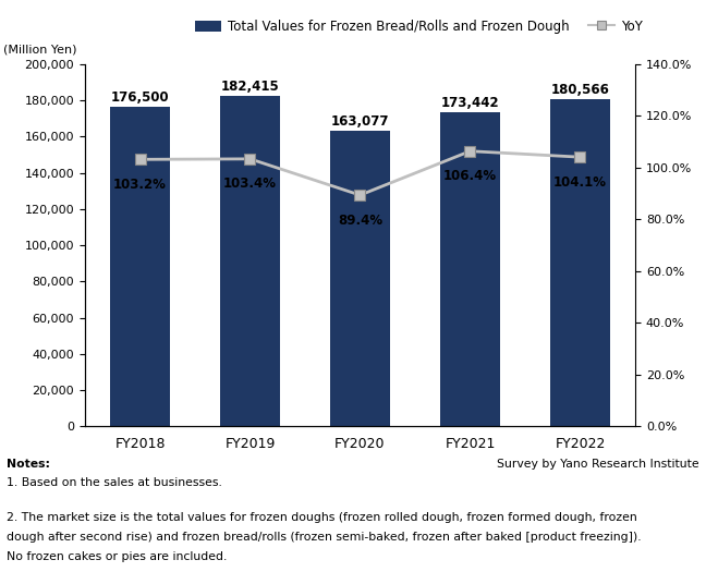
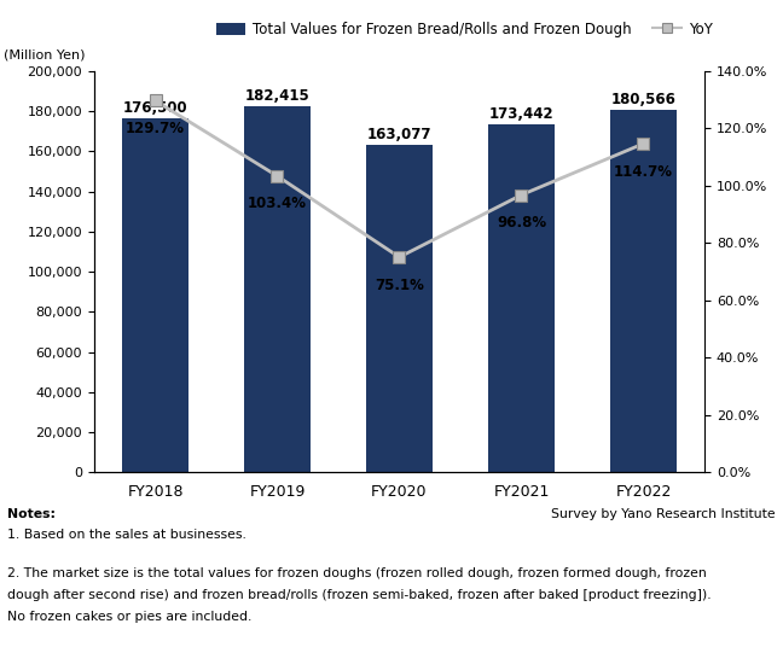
YoY/FY2018: 103.2% -> 129.7%
YoY/FY2020: 89.4% -> 75.1%
YoY/FY2021: 106.4% -> 96.8%
YoY/FY2022: 104.1% -> 114.7%
